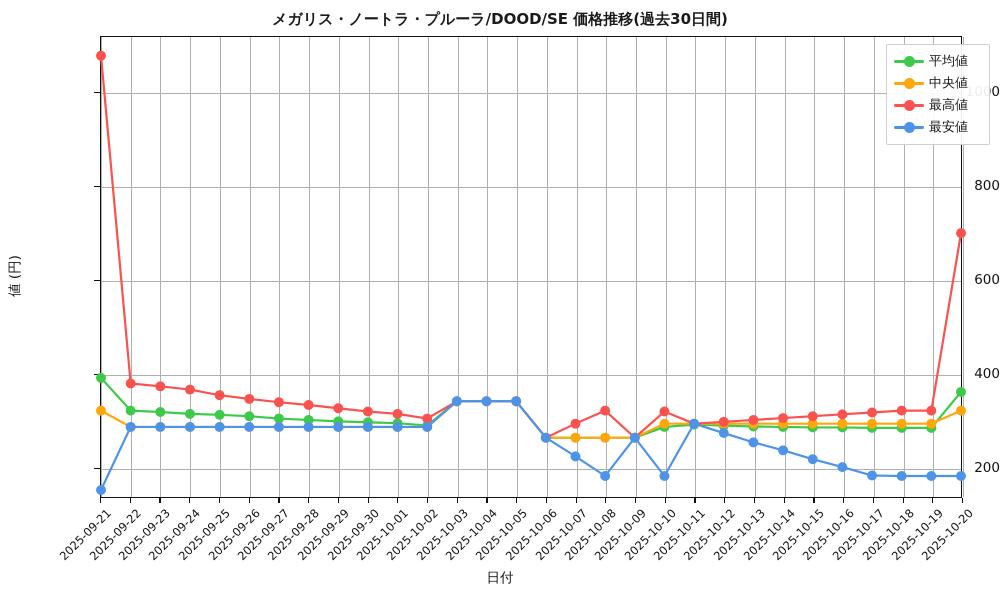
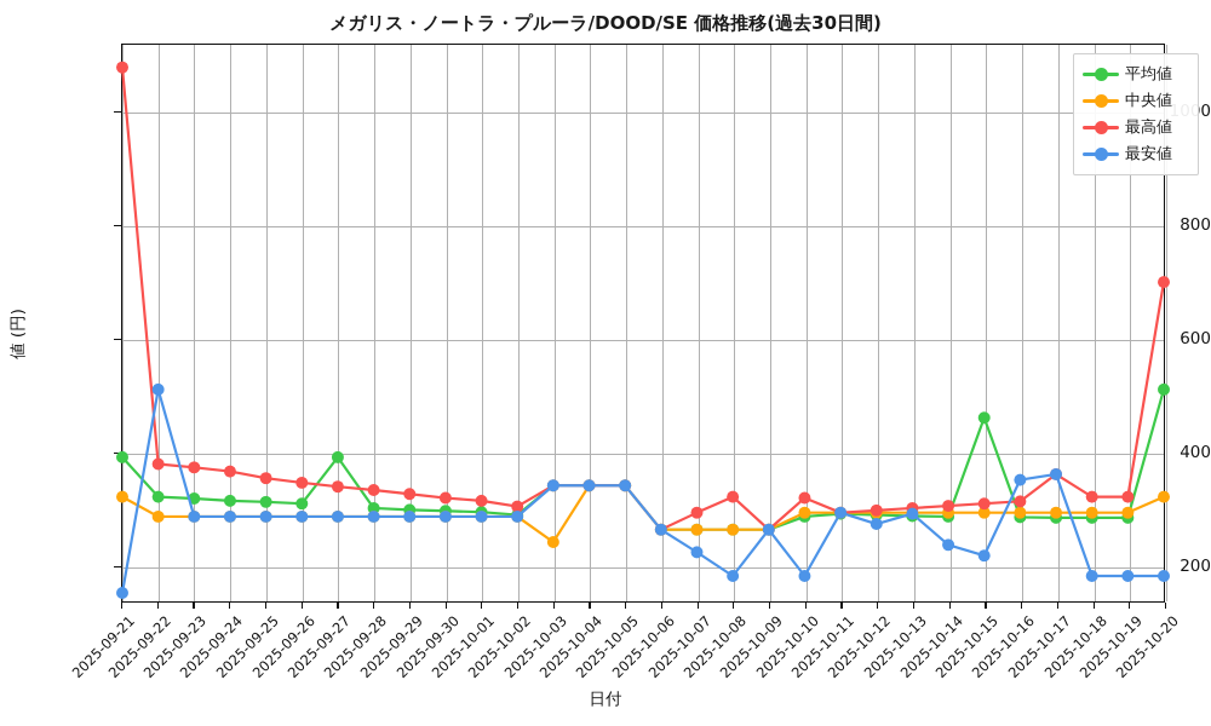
最安値/2025-09-22: 280 -> 510
平均値/2025-09-27: 300 -> 390
中央値/2025-10-03: 340 -> 240
最安値/2025-10-13: 250 -> 290
平均値/2025-10-15: 280 -> 460
最安値/2025-10-16: 200 -> 350
最高値/2025-10-17: 320 -> 360
最安値/2025-10-17: 180 -> 360
平均値/2025-10-20: 360 -> 510
